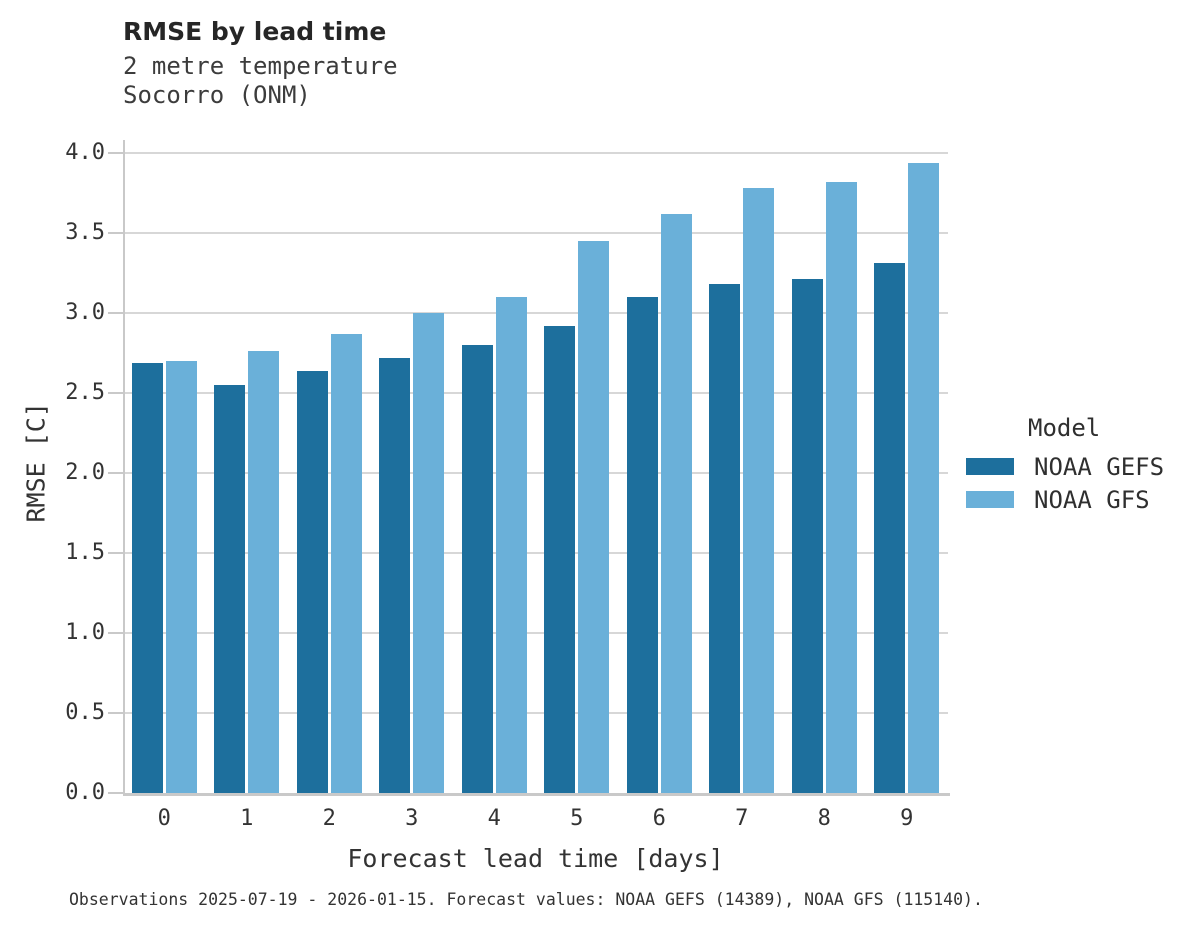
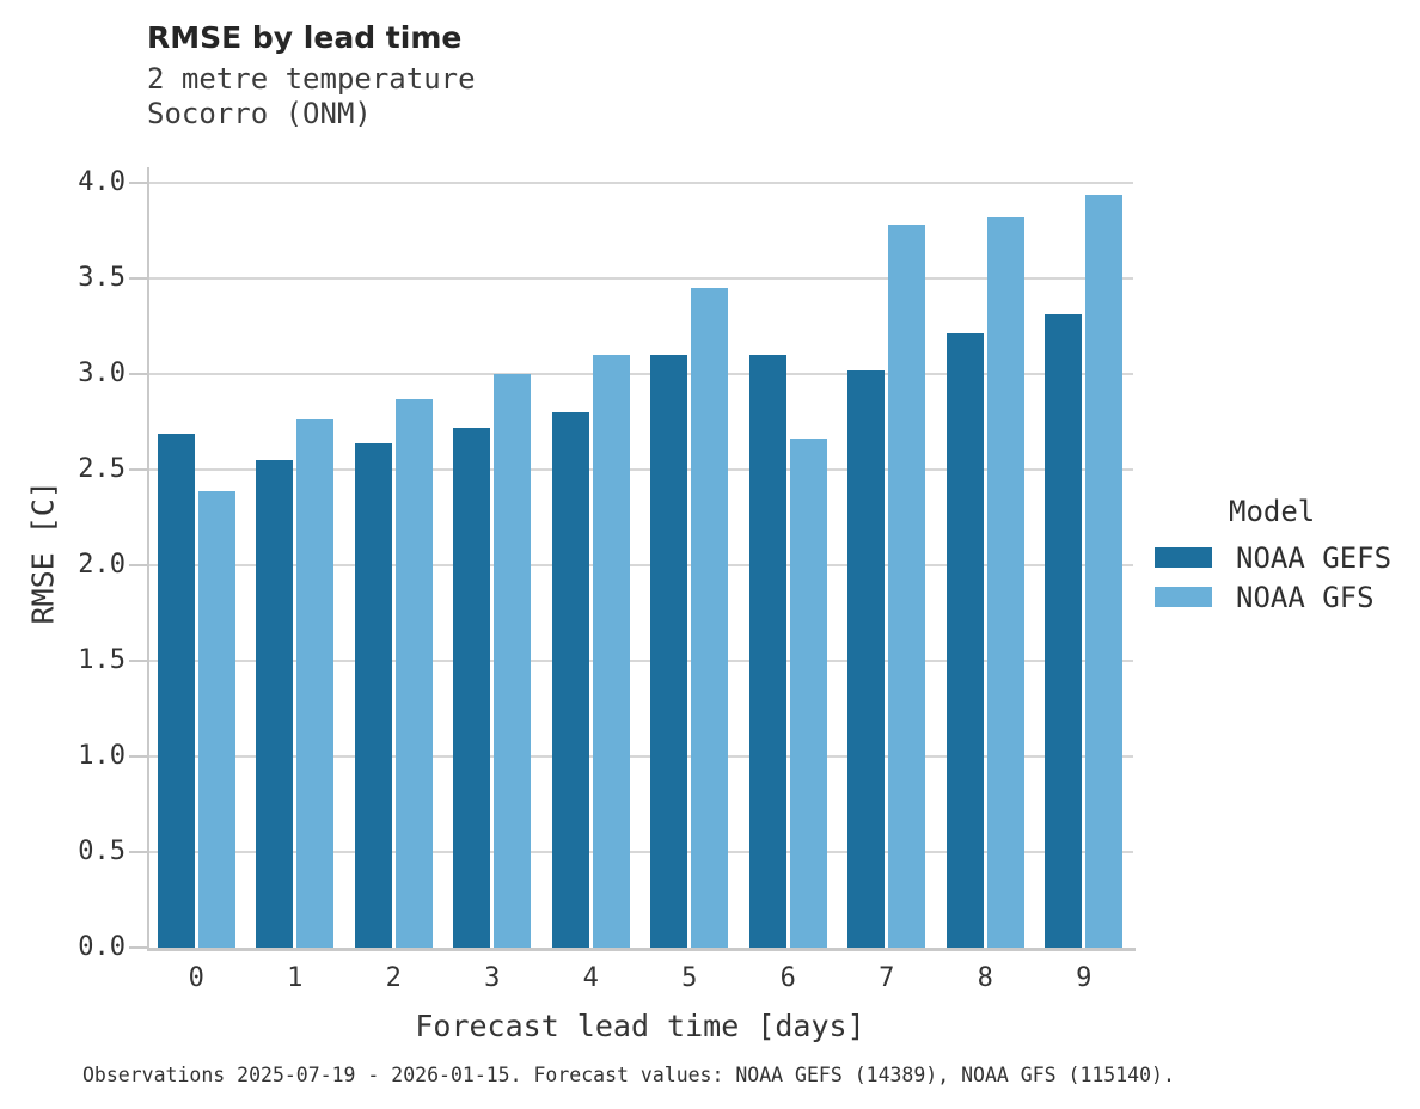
NOAA GFS/0: 2.70 -> 2.39
NOAA GEFS/5: 2.92 -> 3.10
NOAA GFS/6: 3.62 -> 2.66
NOAA GEFS/7: 3.18 -> 3.02
